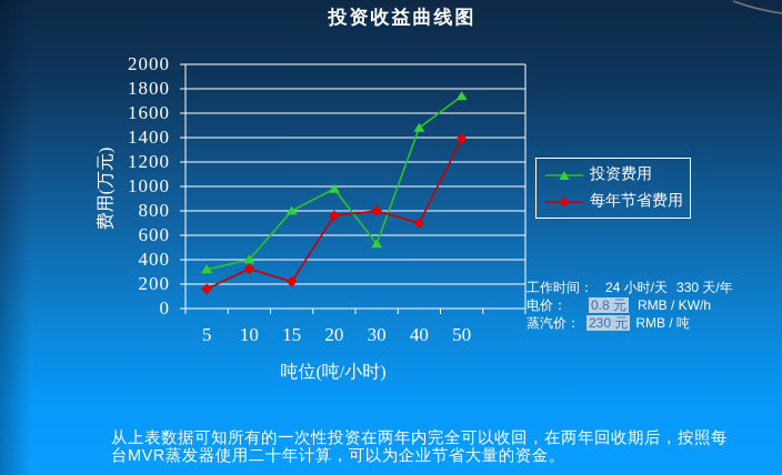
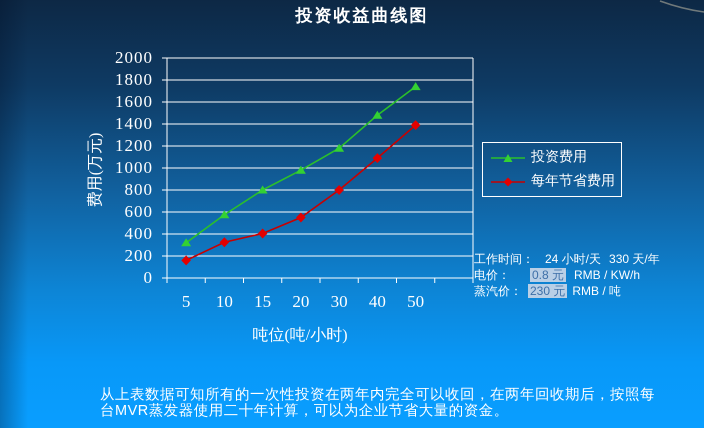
投资费用/10: 400 -> 580
每年节省费用/15: 220 -> 400
每年节省费用/20: 760 -> 550
投资费用/30: 530 -> 1180
每年节省费用/40: 700 -> 1090
